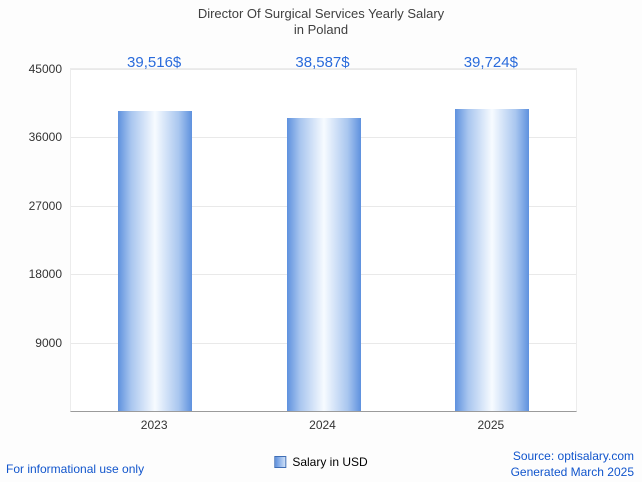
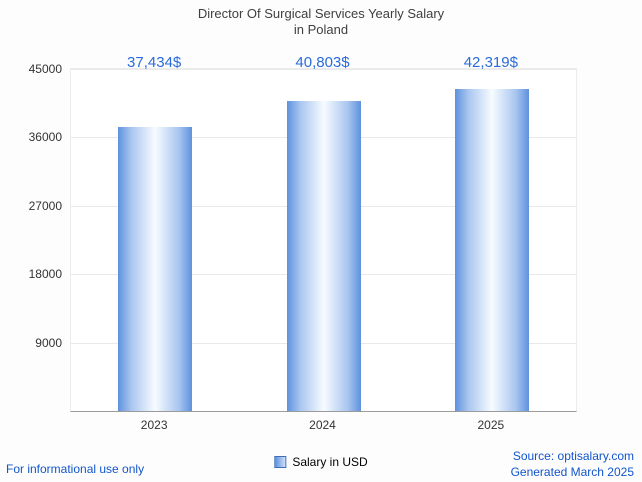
2023: 39,516 -> 37,434
2024: 38,587 -> 40,803
2025: 39,724 -> 42,319
